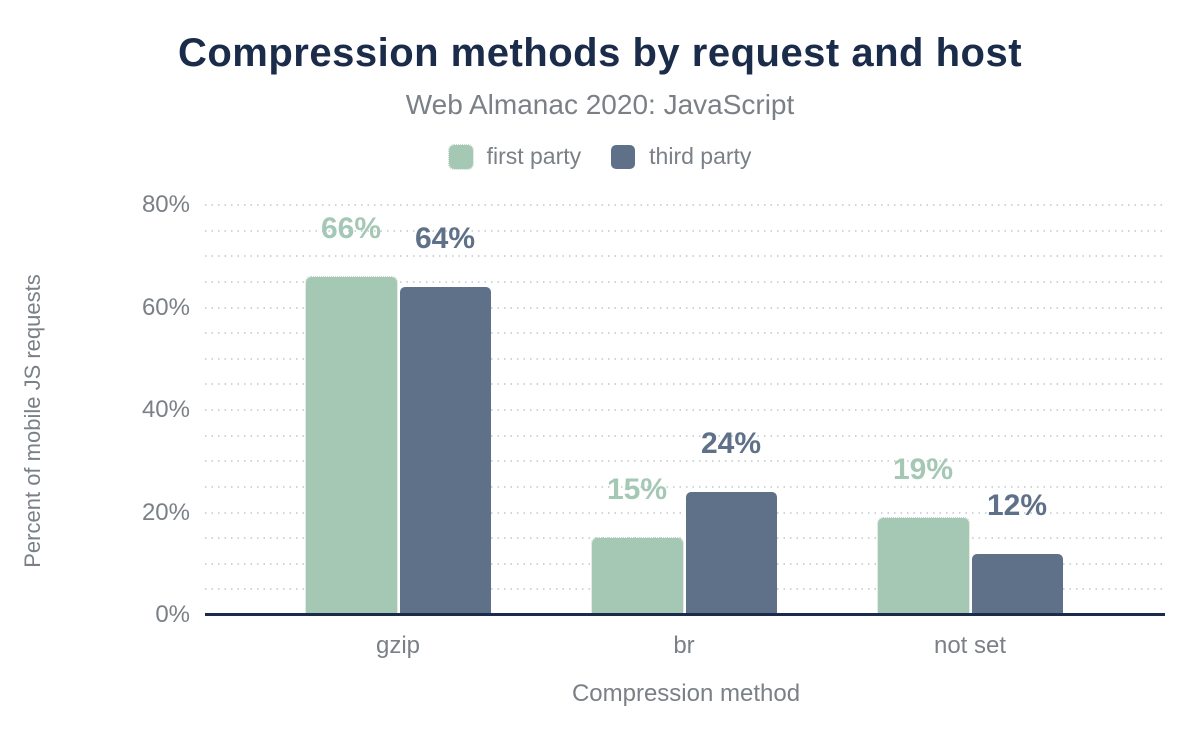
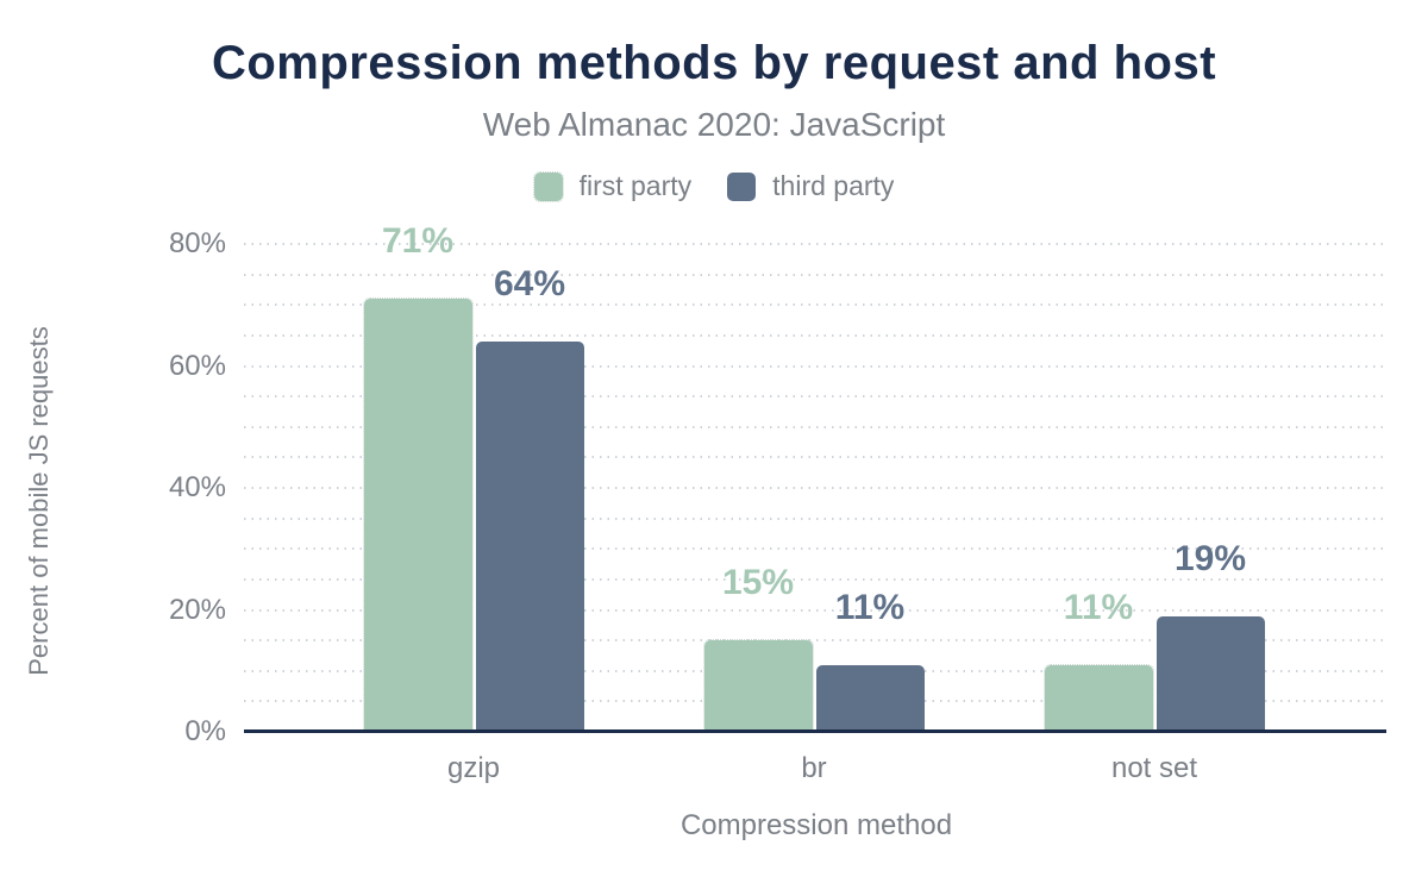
first party/gzip: 66% -> 71%
third party/br: 24% -> 11%
first party/not set: 19% -> 11%
third party/not set: 12% -> 19%
